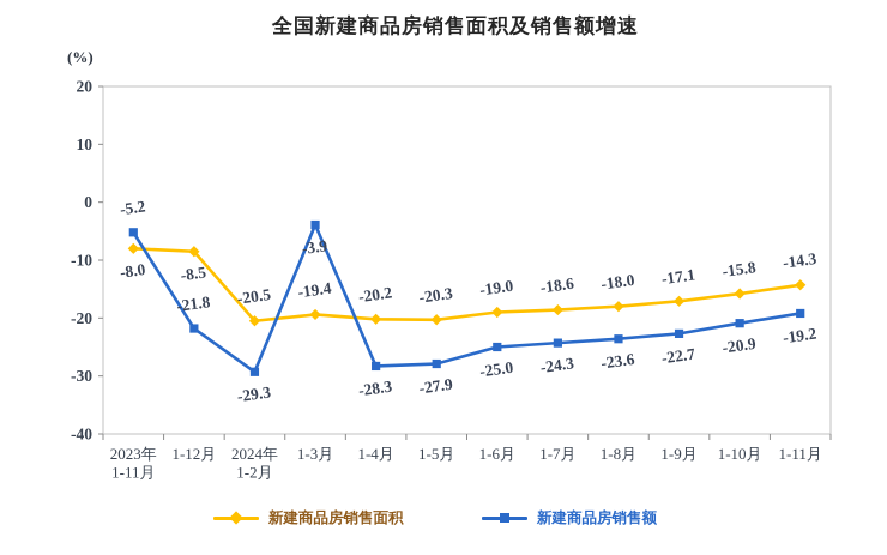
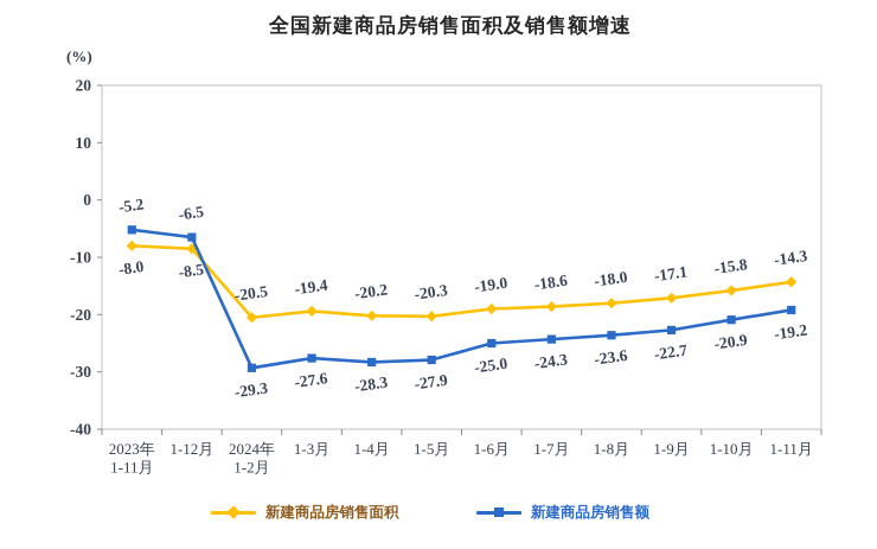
新建商品房销售额/1-12月: -21.8 -> -6.5
新建商品房销售额/1-3月: -3.9 -> -27.6
